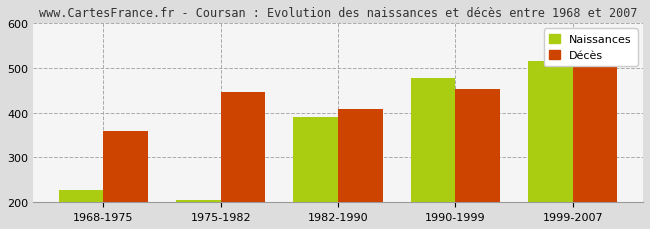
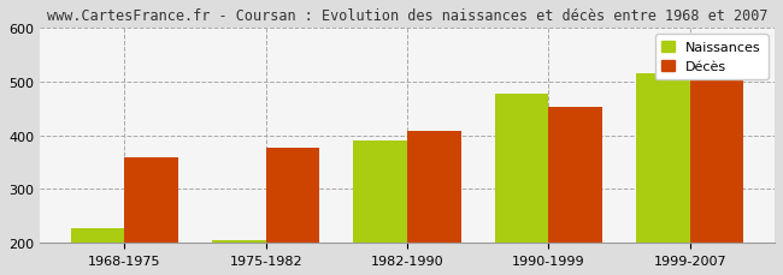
Décès/1975-1982: 445 -> 377
